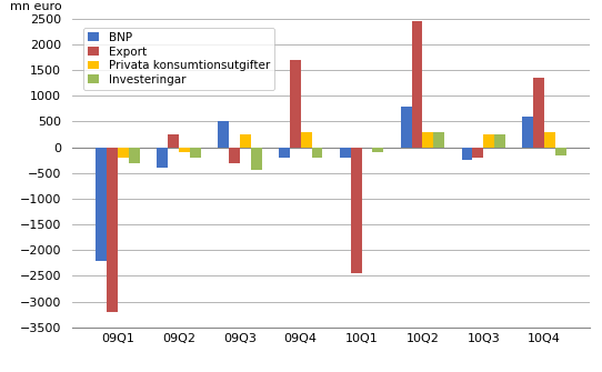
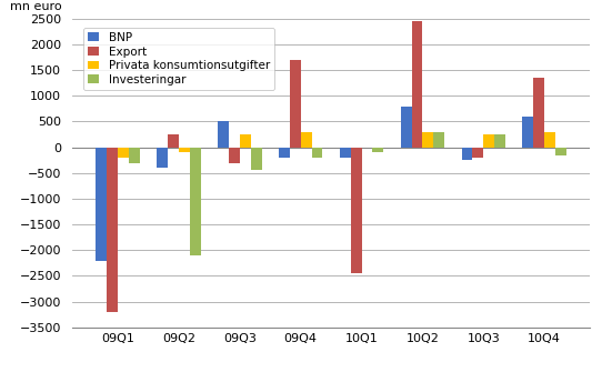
Investeringar/09Q2: -200 -> -2100
